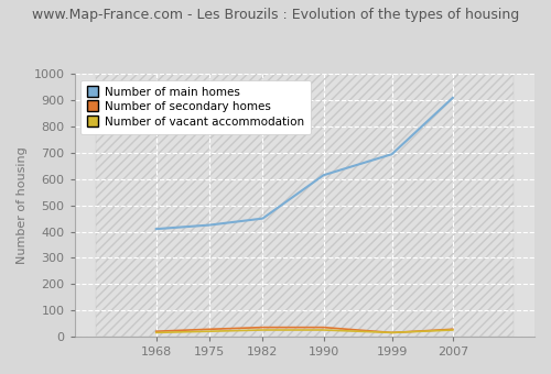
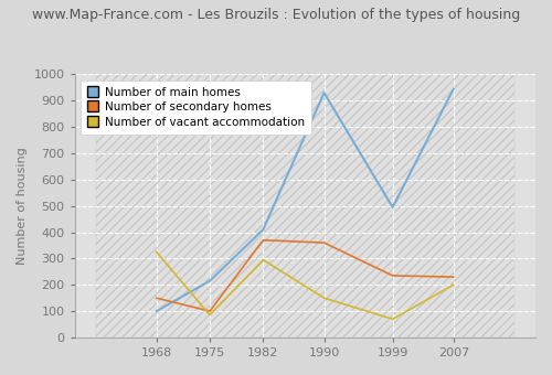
Number of main homes/1968: 410 -> 100
Number of secondary homes/1968: 20 -> 150
Number of vacant accommodation/1968: 15 -> 325
Number of main homes/1975: 425 -> 215
Number of secondary homes/1975: 28 -> 100
Number of vacant accommodation/1975: 20 -> 85
Number of main homes/1982: 450 -> 410
Number of secondary homes/1982: 35 -> 370
Number of vacant accommodation/1982: 25 -> 295
Number of main homes/1990: 615 -> 930
Number of secondary homes/1990: 35 -> 360
Number of vacant accommodation/1990: 25 -> 150
Number of main homes/1999: 695 -> 495
Number of secondary homes/1999: 15 -> 235
Number of vacant accommodation/1999: 15 -> 70
Number of main homes/2007: 910 -> 945
Number of secondary homes/2007: 28 -> 230
Number of vacant accommodation/2007: 25 -> 200
